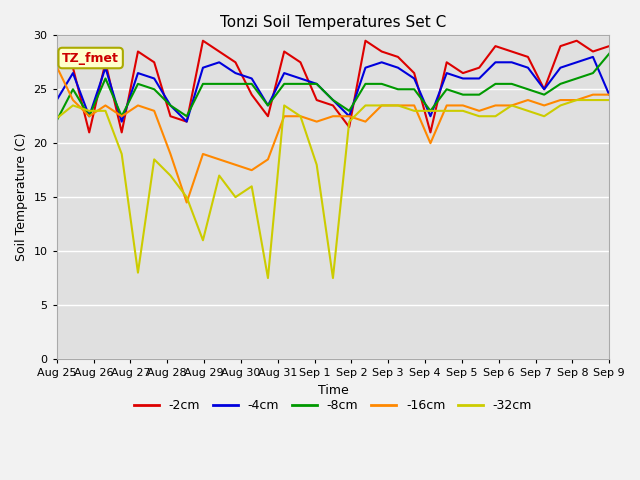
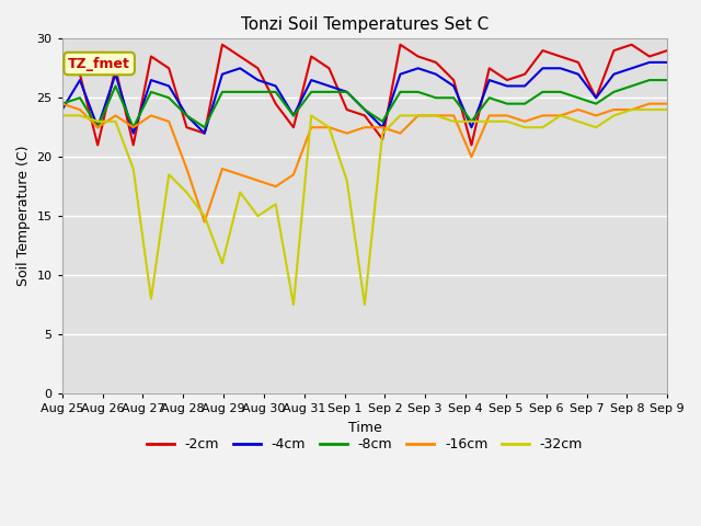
-8cm/Aug 25: 22.1 -> 24.5
-16cm/Aug 25: 27.1 -> 24.5
-32cm/Aug 25: 22.3 -> 23.5
-4cm/Sep 9: 24.5 -> 28.0
-8cm/Sep 9: 28.3 -> 26.5
